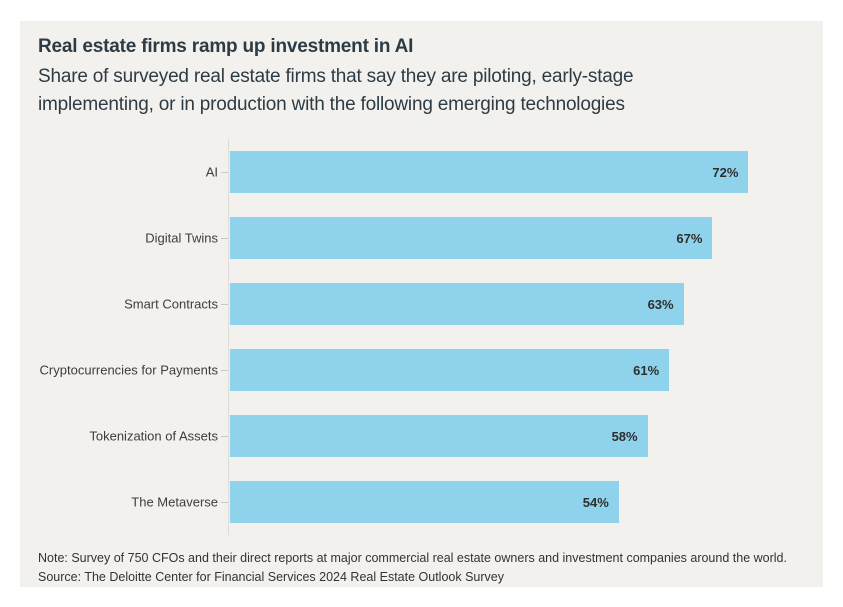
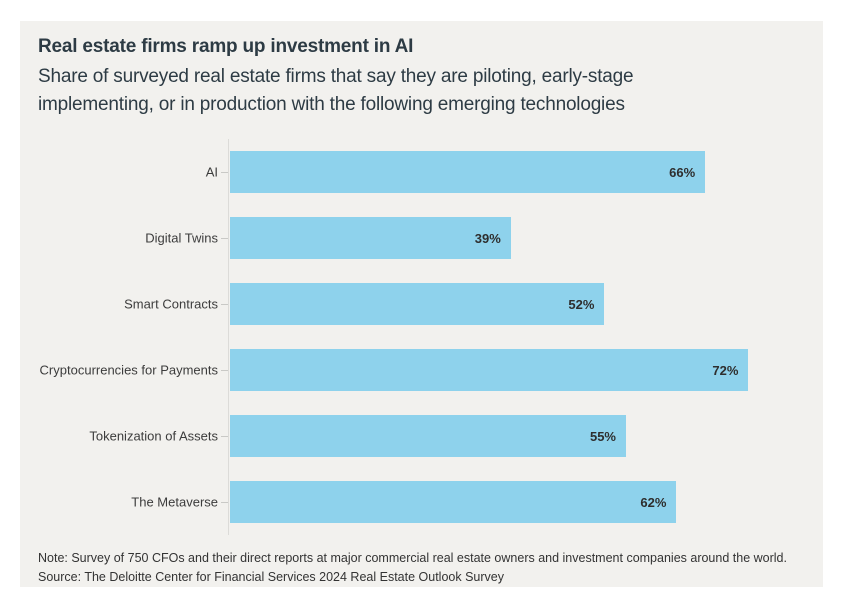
AI: 72% -> 66%
Digital Twins: 67% -> 39%
Smart Contracts: 63% -> 52%
Cryptocurrencies for Payments: 61% -> 72%
Tokenization of Assets: 58% -> 55%
The Metaverse: 54% -> 62%
